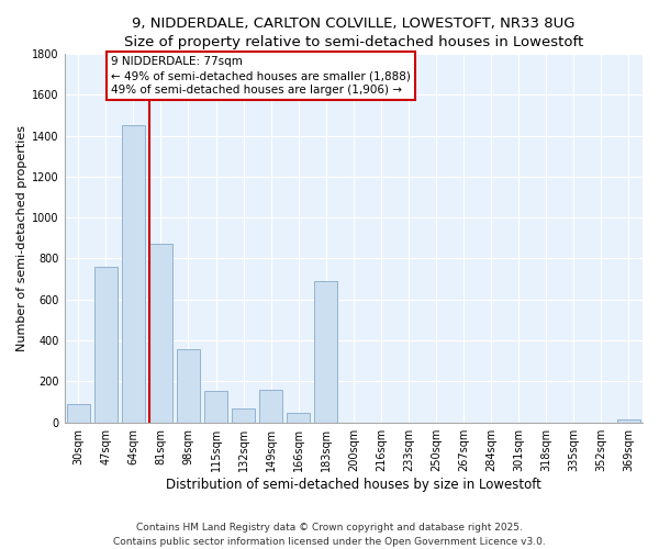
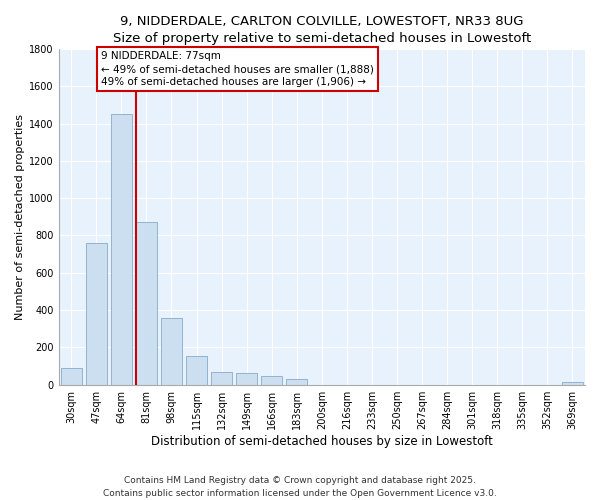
149sqm: 160 -> 60
183sqm: 690 -> 30
